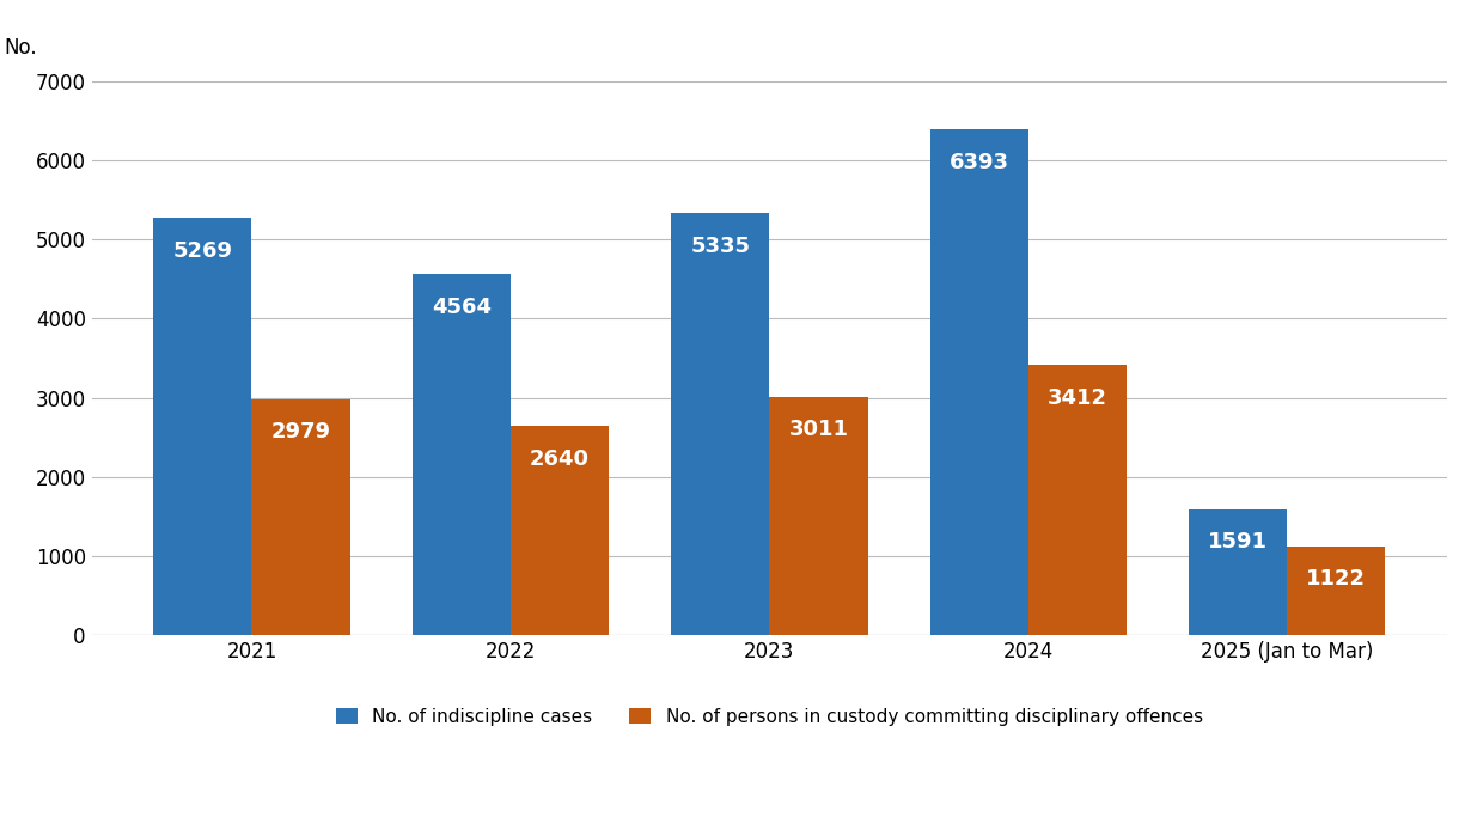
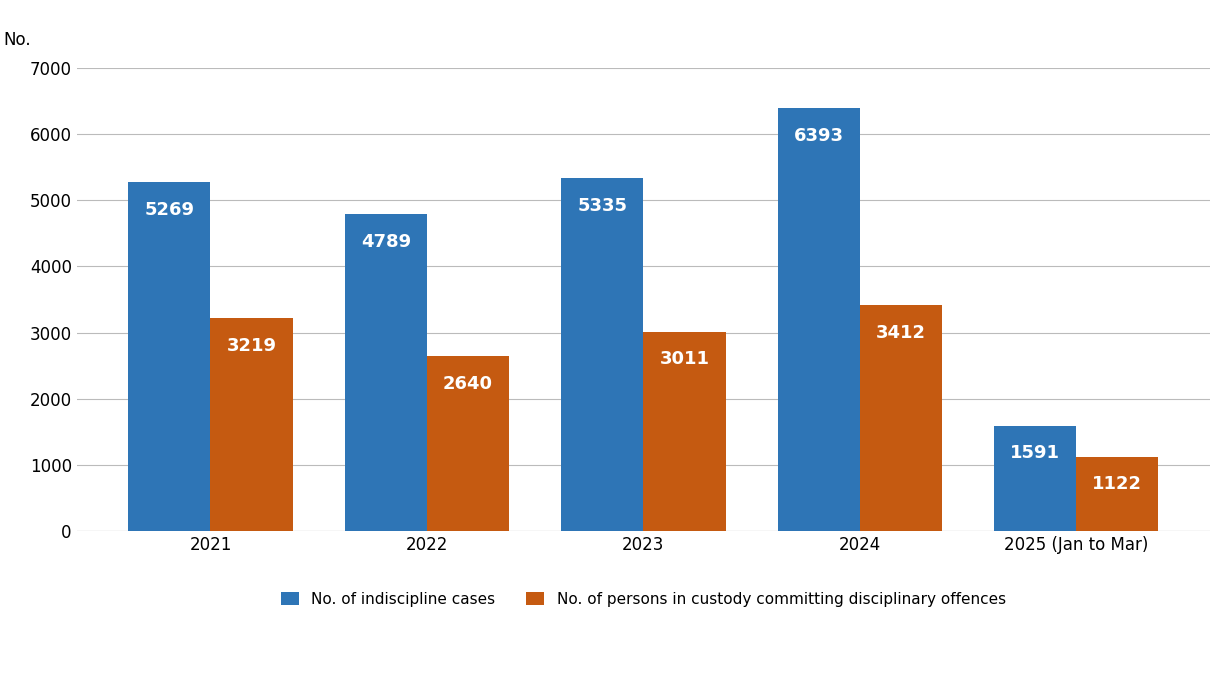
No. of persons in custody committing disciplinary offences/2021: 2979 -> 3219
No. of indiscipline cases/2022: 4564 -> 4789
